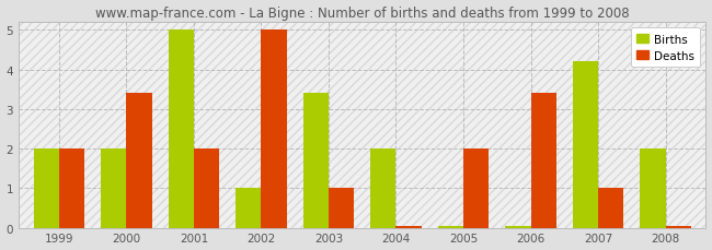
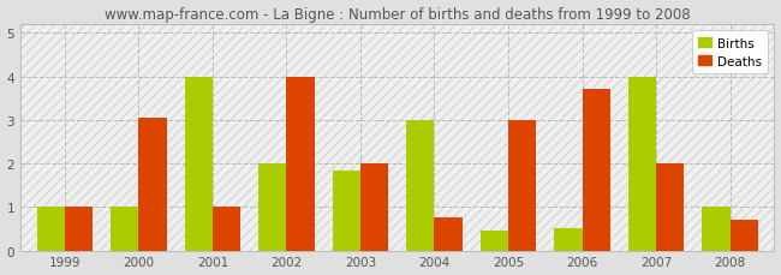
Births/1999: 2.00 -> 1.00
Deaths/1999: 2.00 -> 1.00
Births/2000: 2.00 -> 1.00
Deaths/2000: 3.40 -> 3.05
Births/2001: 5.00 -> 4.00
Deaths/2001: 2.00 -> 1.00
Births/2002: 1.00 -> 2.00
Deaths/2002: 5.00 -> 4.00
Births/2003: 3.40 -> 1.85
Deaths/2003: 1.00 -> 2.00
Births/2004: 2.00 -> 3.00
Deaths/2004: 0.05 -> 0.75
Births/2005: 0.05 -> 0.45
Deaths/2005: 2.00 -> 3.00
Births/2006: 0.05 -> 0.50
Deaths/2006: 3.40 -> 3.70
Births/2007: 4.20 -> 4.00
Deaths/2007: 1.00 -> 2.00
Births/2008: 2.00 -> 1.00
Deaths/2008: 0.05 -> 0.70
